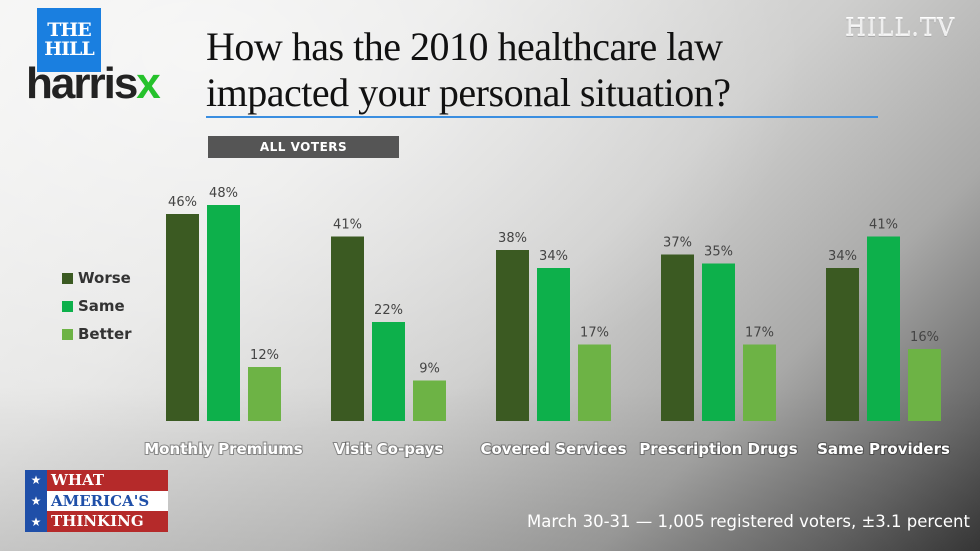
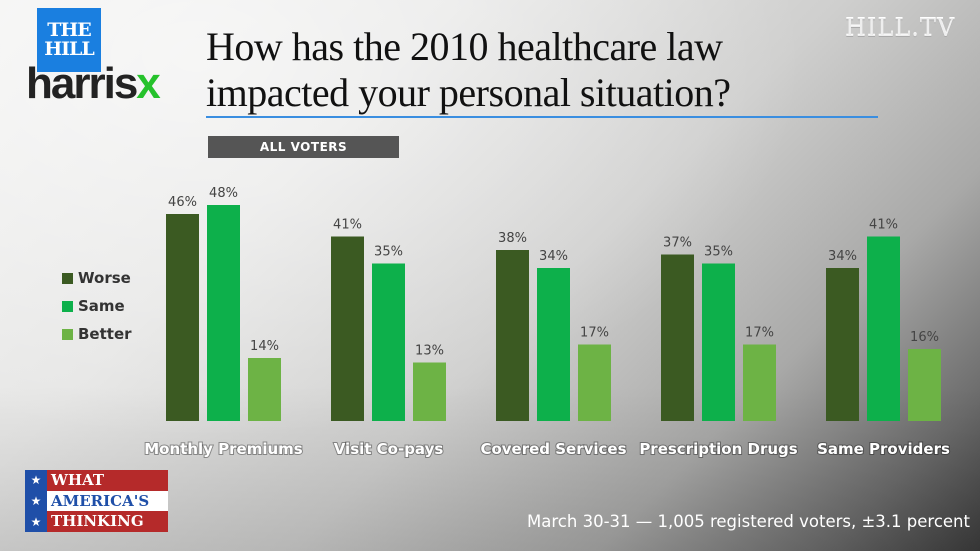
Better/Monthly Premiums: 12% -> 14%
Same/Visit Co-pays: 22% -> 35%
Better/Visit Co-pays: 9% -> 13%
